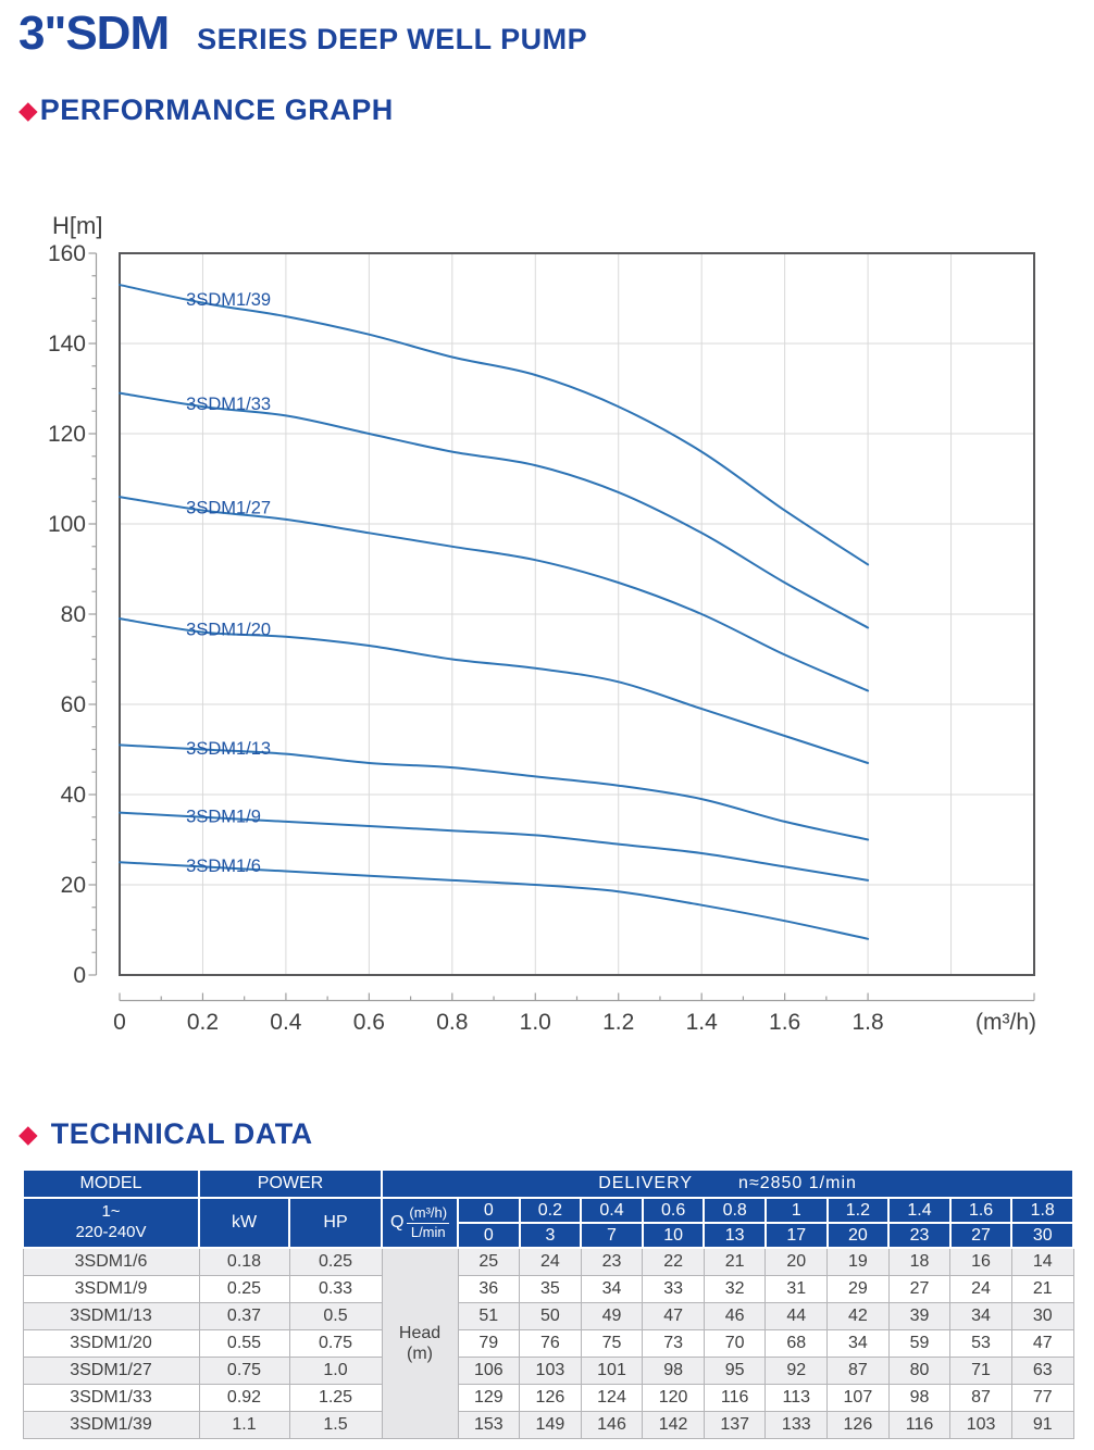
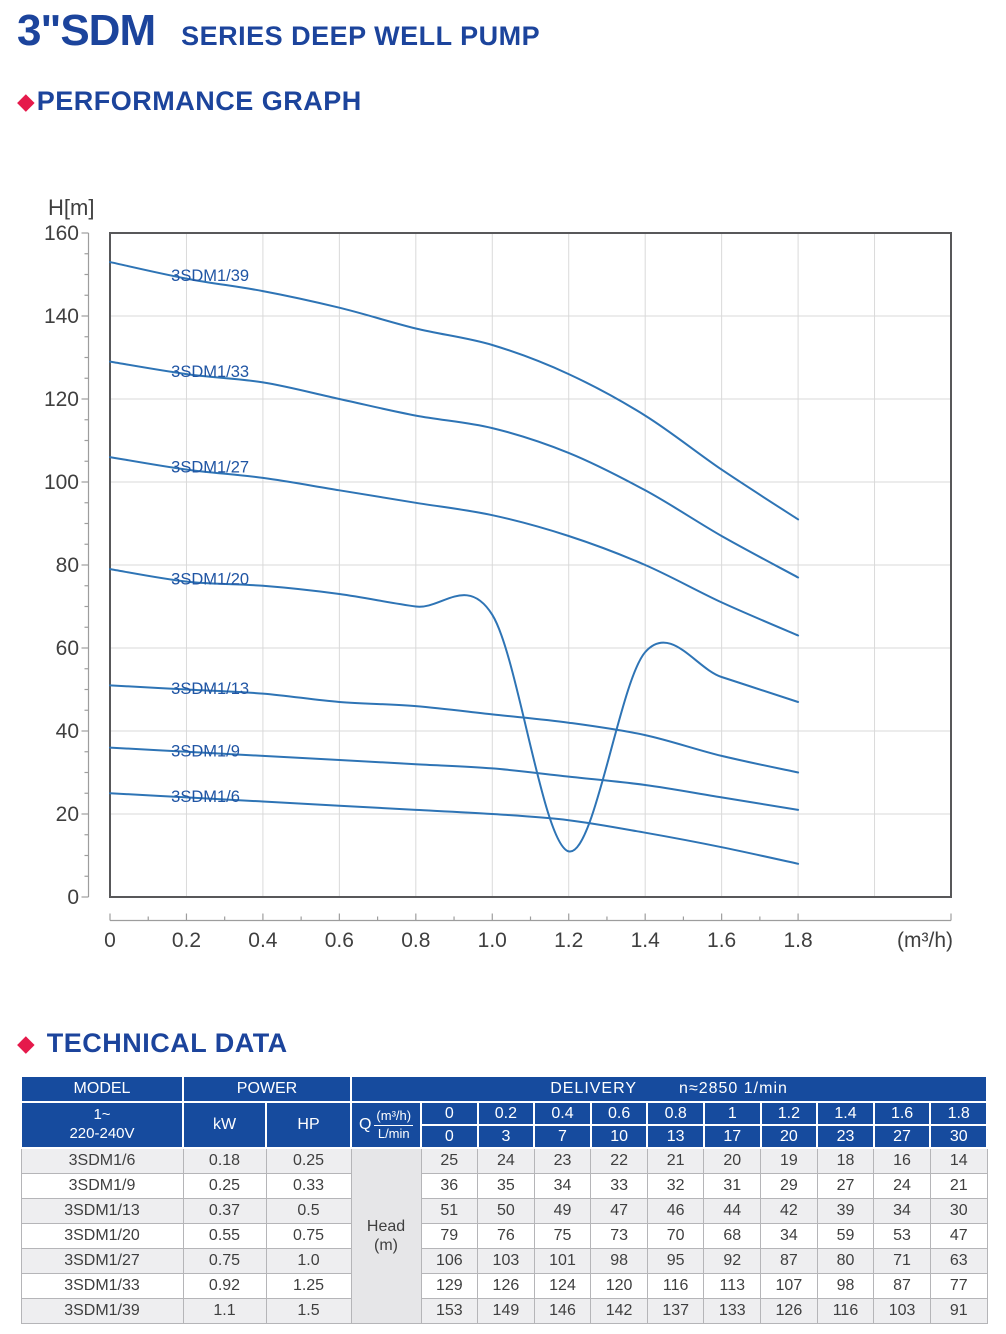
3SDM1/20/1.2: 65 -> 11
